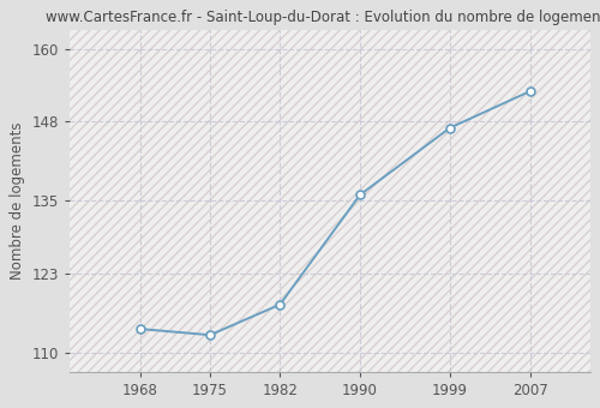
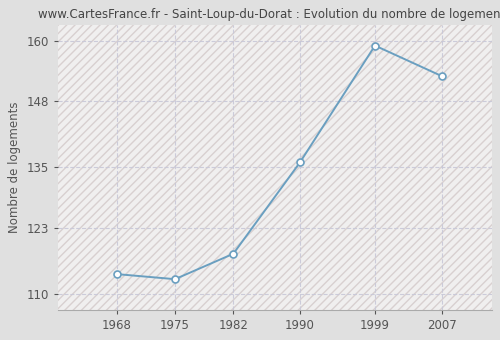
1999: 147 -> 159
